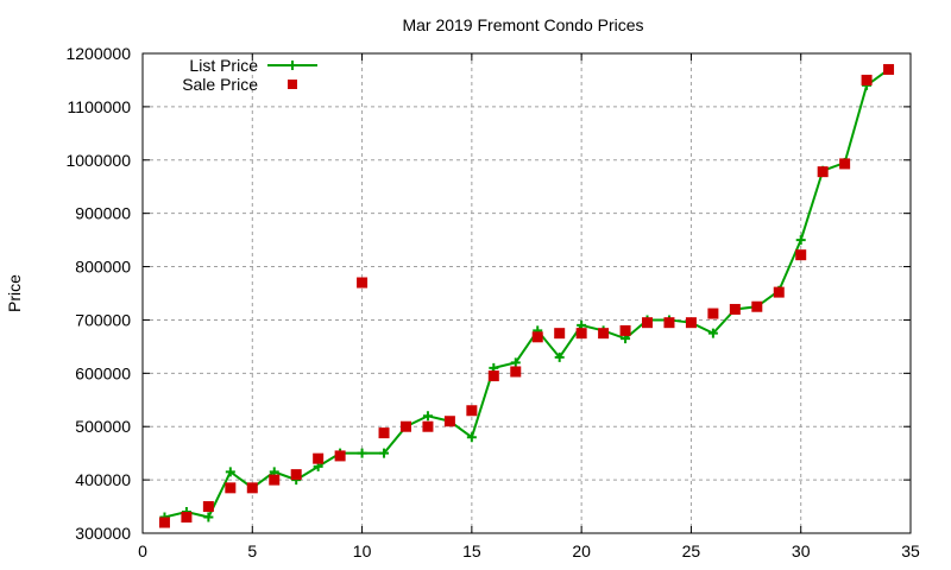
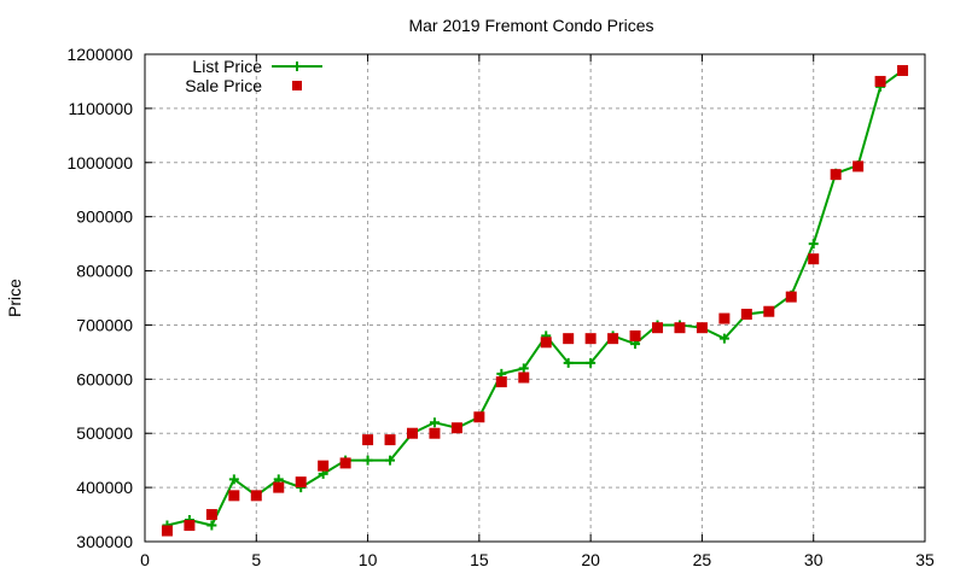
Sale Price/10: 770000 -> 490000
List Price/15: 480000 -> 530000
List Price/20: 690000 -> 630000
